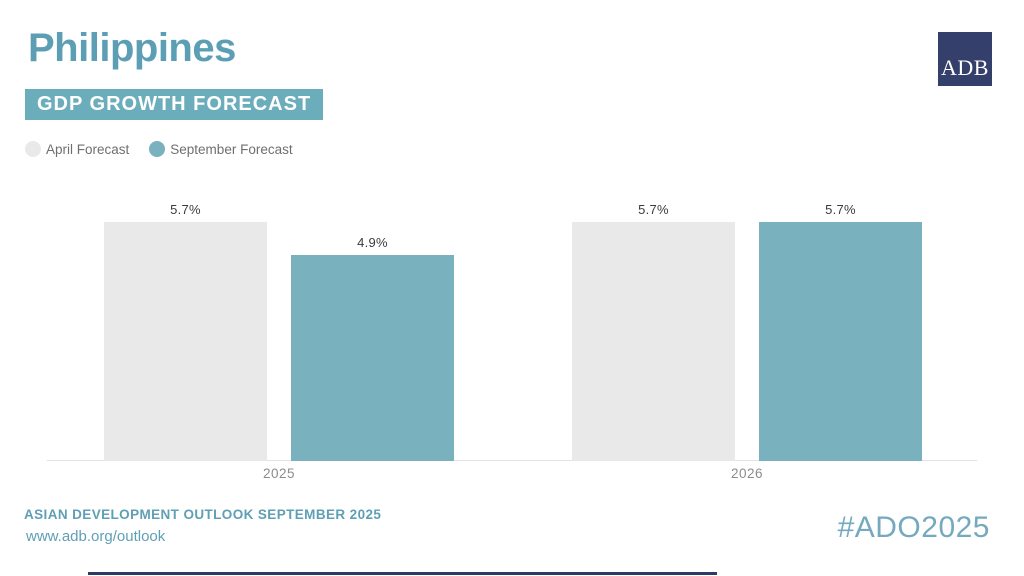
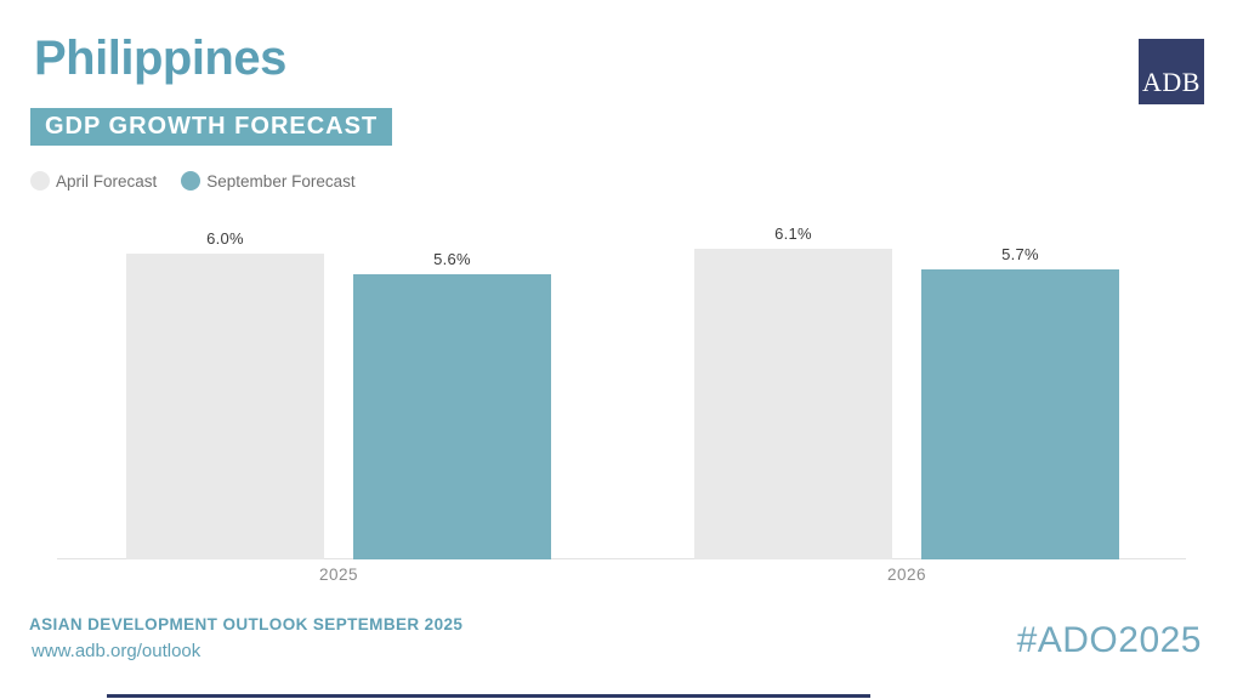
April Forecast/2025: 5.7% -> 6.0%
September Forecast/2025: 4.9% -> 5.6%
April Forecast/2026: 5.7% -> 6.1%
